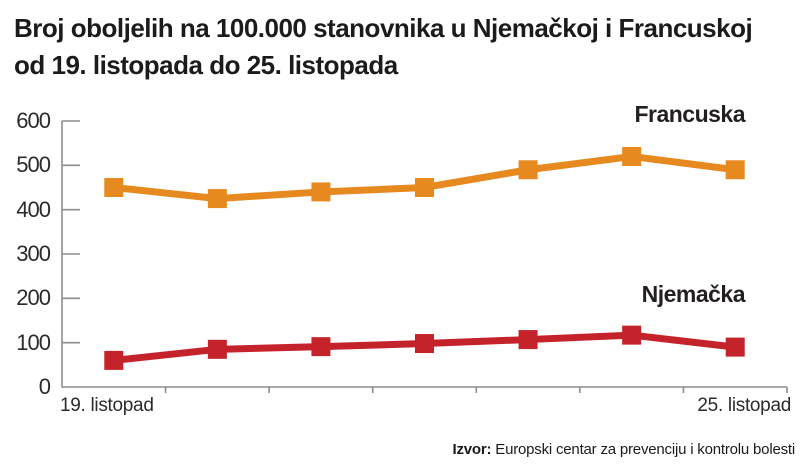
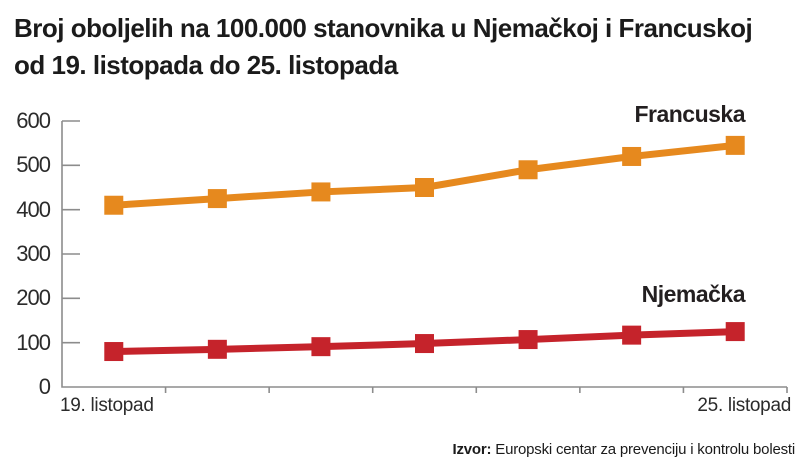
Francuska/19. listopad: 450 -> 410
Njemačka/19. listopad: 60 -> 80
Francuska/25. listopad: 490 -> 540
Njemačka/25. listopad: 90 -> 120
